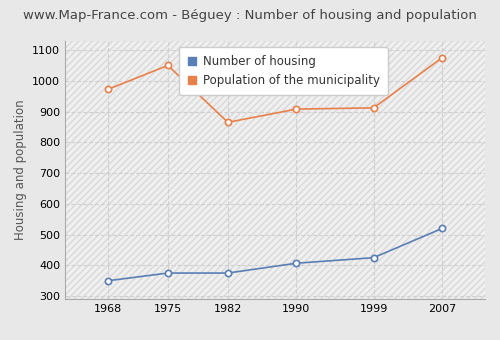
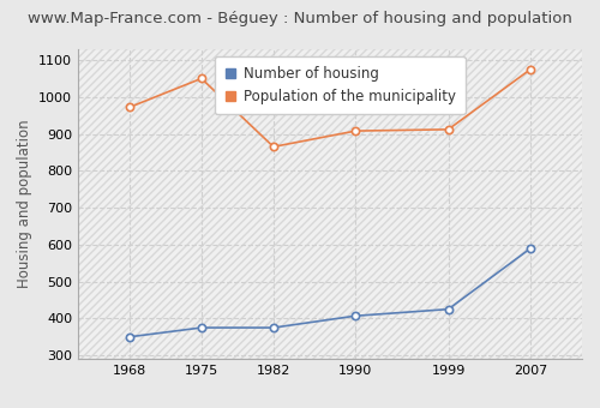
Number of housing/2007: 520 -> 590
